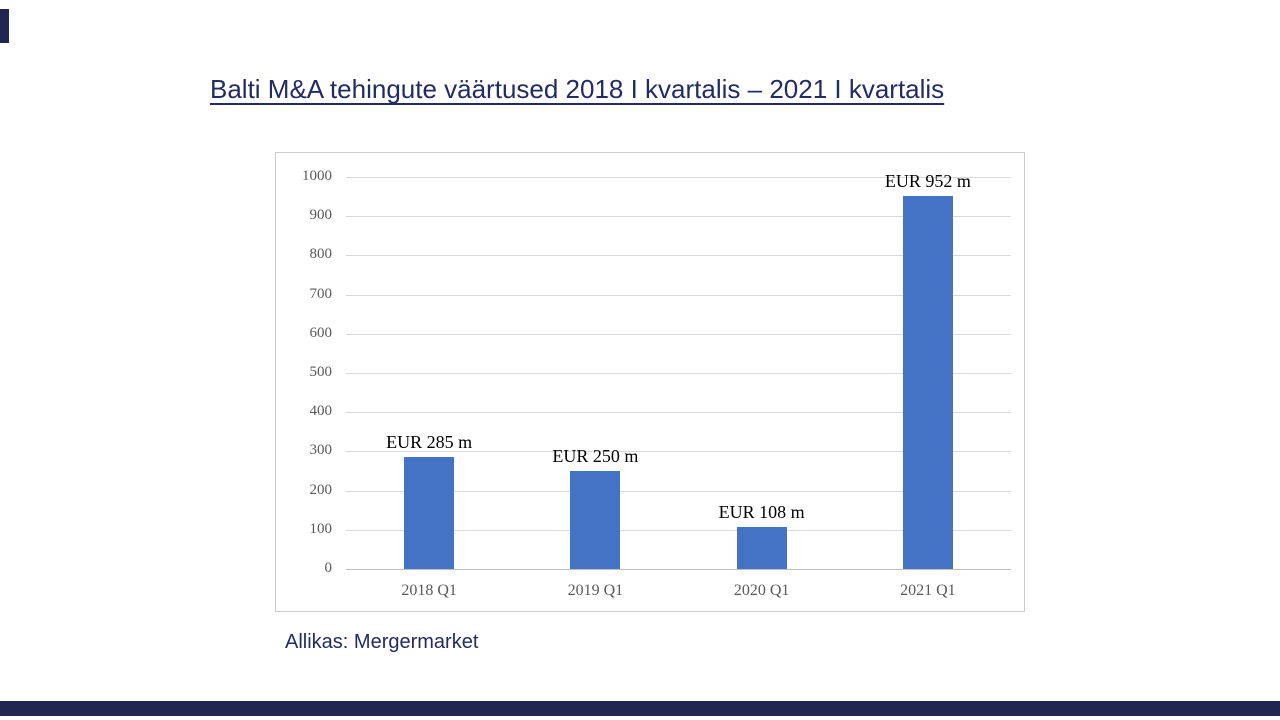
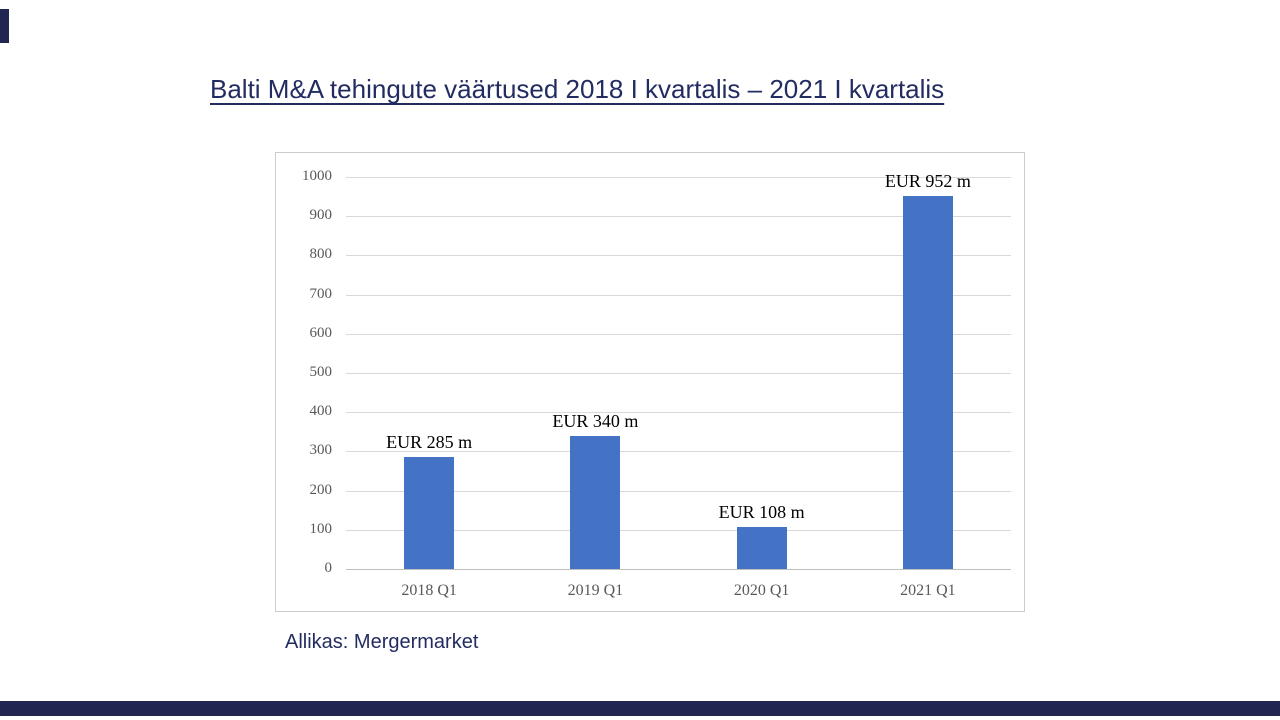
2019 Q1: 250 -> 340
